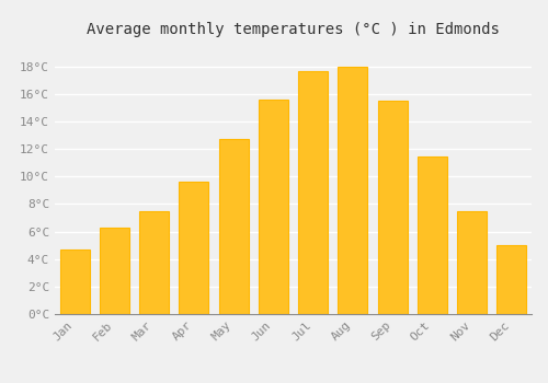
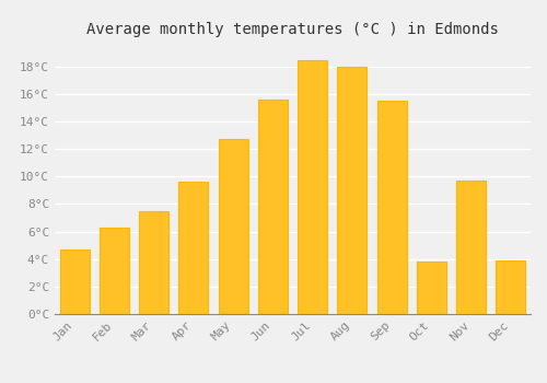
Jul: 17.7°C -> 18.5°C
Oct: 11.5°C -> 3.8°C
Nov: 7.5°C -> 9.7°C
Dec: 5.0°C -> 3.9°C
